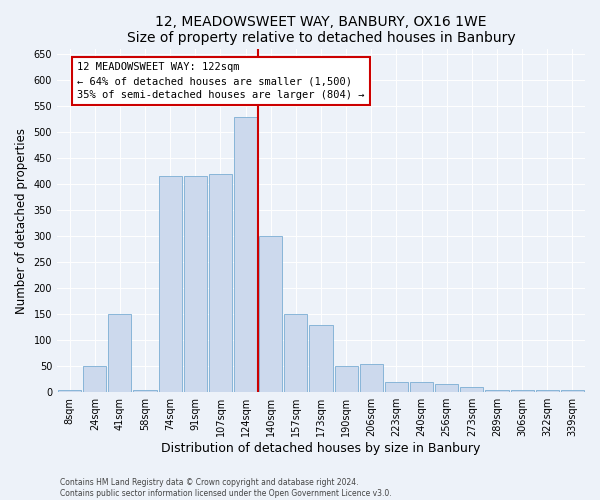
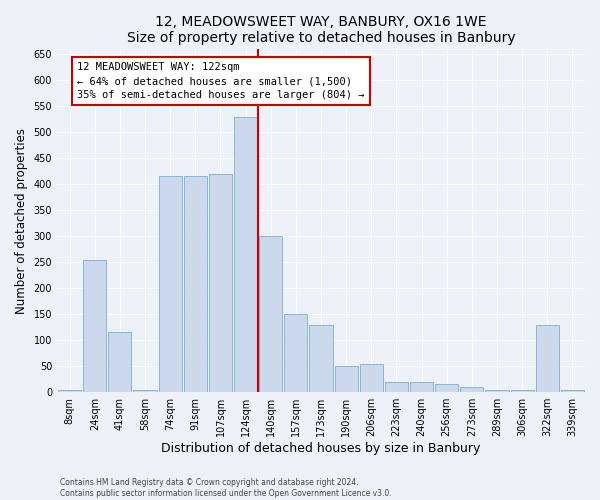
24sqm: 50 -> 254
41sqm: 150 -> 116
322sqm: 5 -> 130
